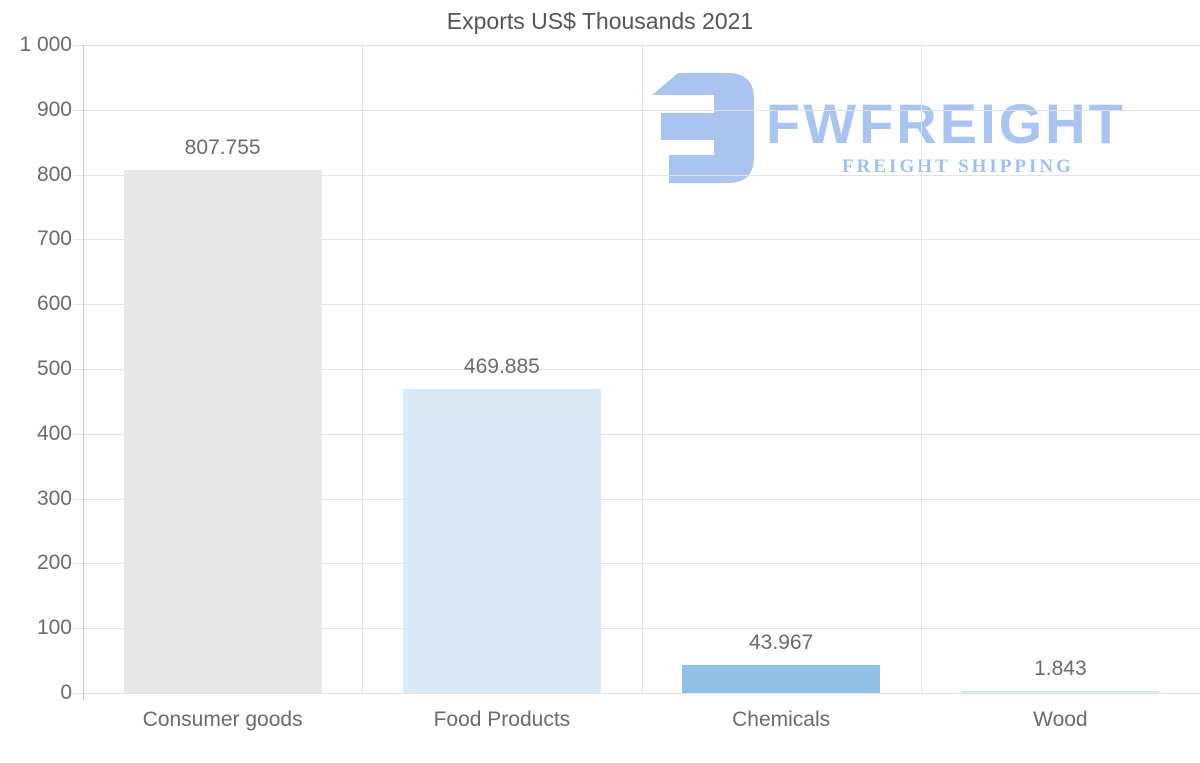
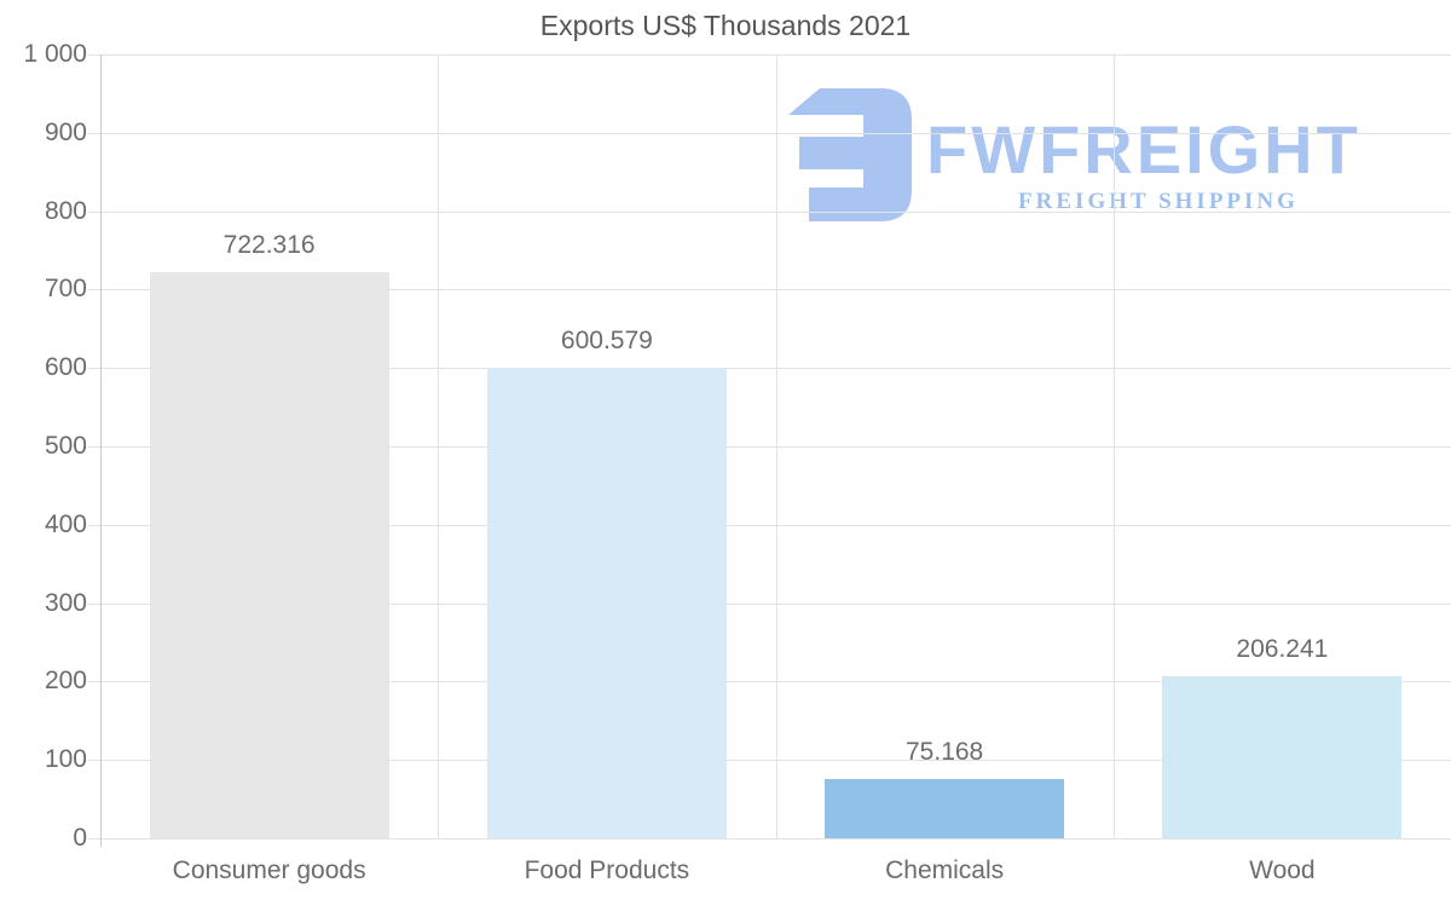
Consumer goods: 807.755 -> 722.316
Food Products: 469.885 -> 600.579
Chemicals: 43.967 -> 75.168
Wood: 1.843 -> 206.241
